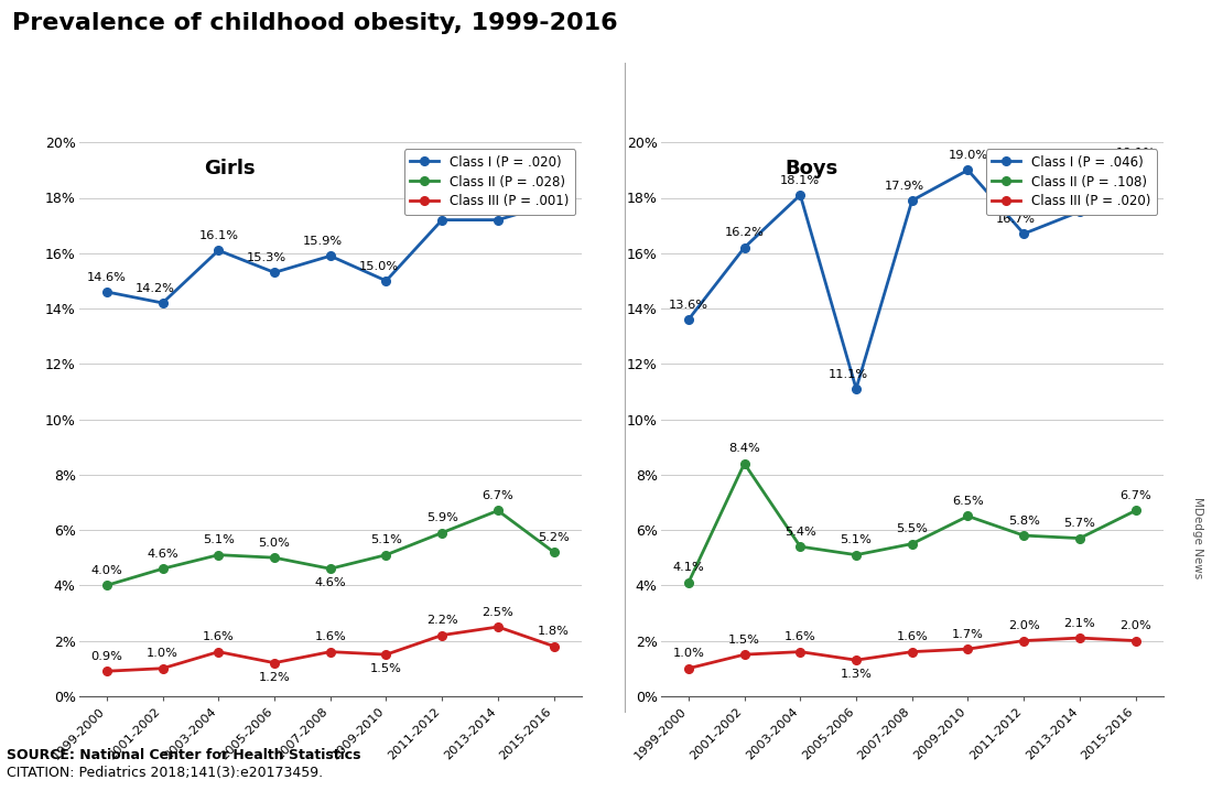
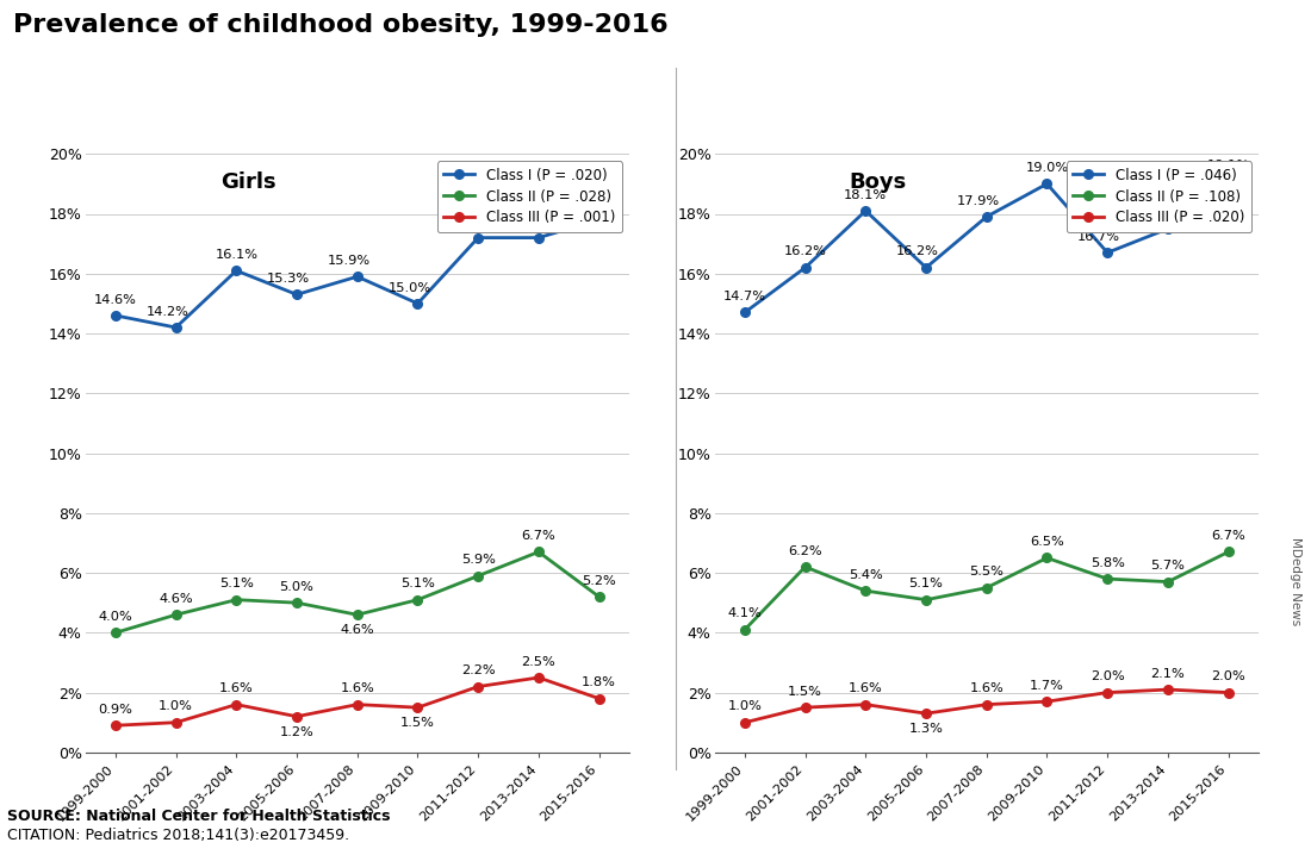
Class I (P = .046)/1999-2000: 13.6% -> 14.7%
Class II (P = .108)/2001-2002: 8.4% -> 6.2%
Class I (P = .046)/2005-2006: 11.1% -> 16.2%
